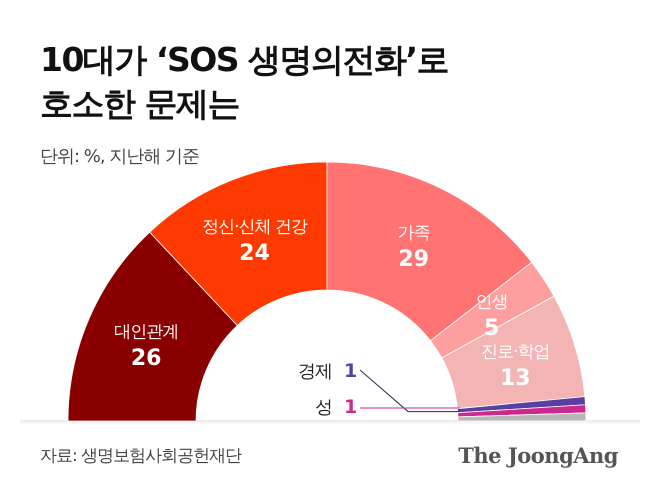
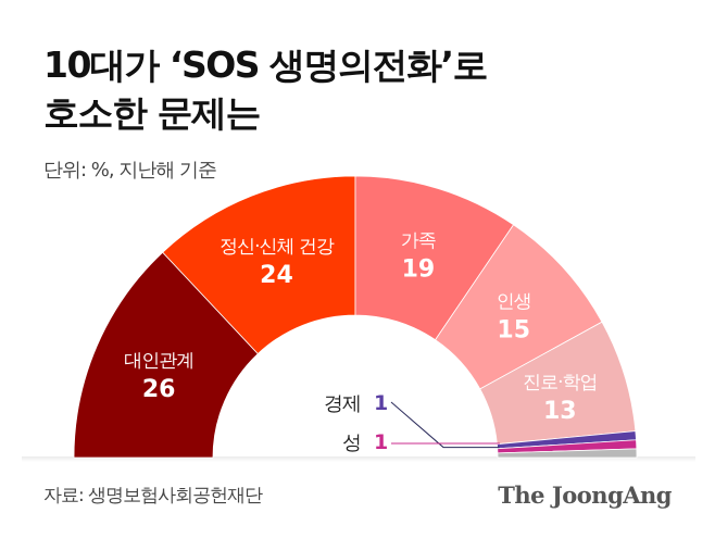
가족: 29 -> 19
인생: 5 -> 15
